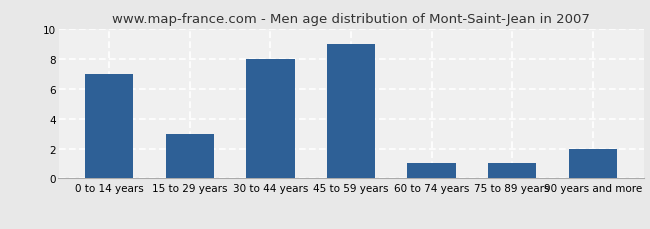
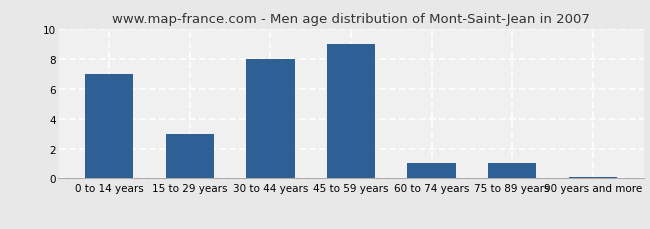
90 years and more: 2.0 -> 0.1
